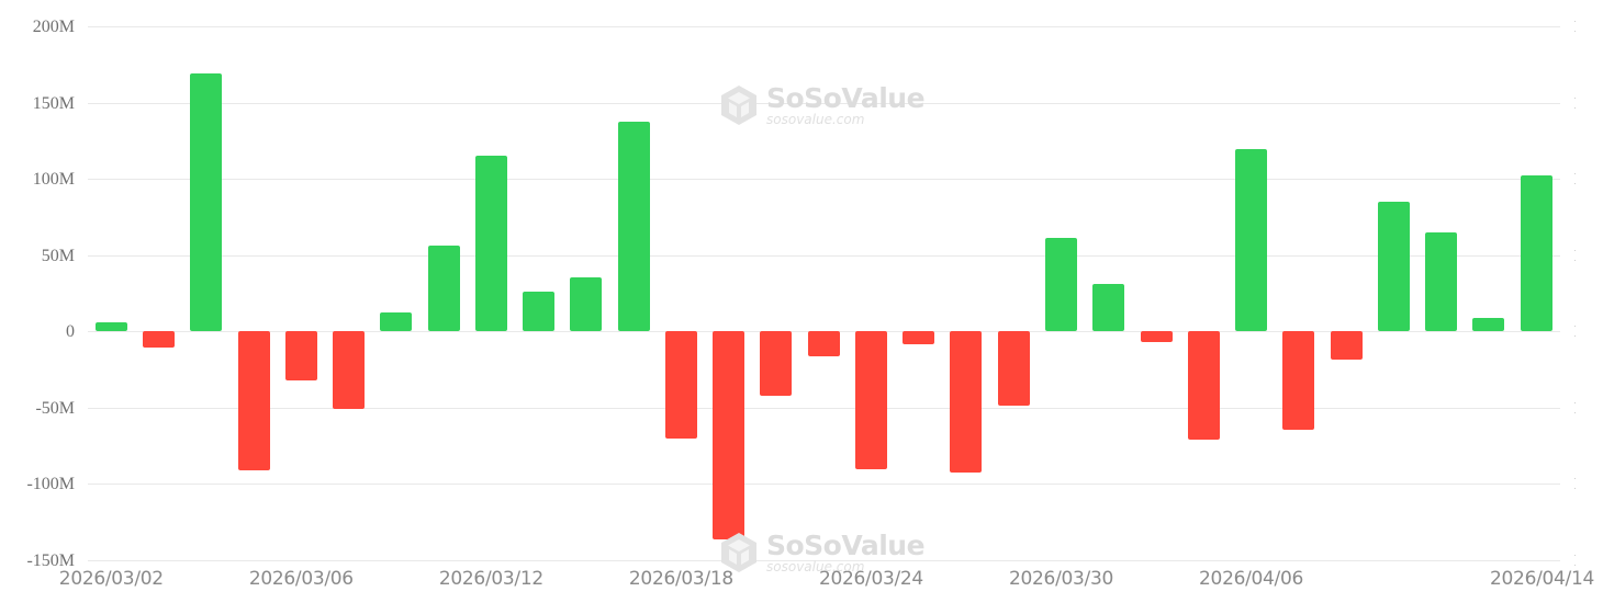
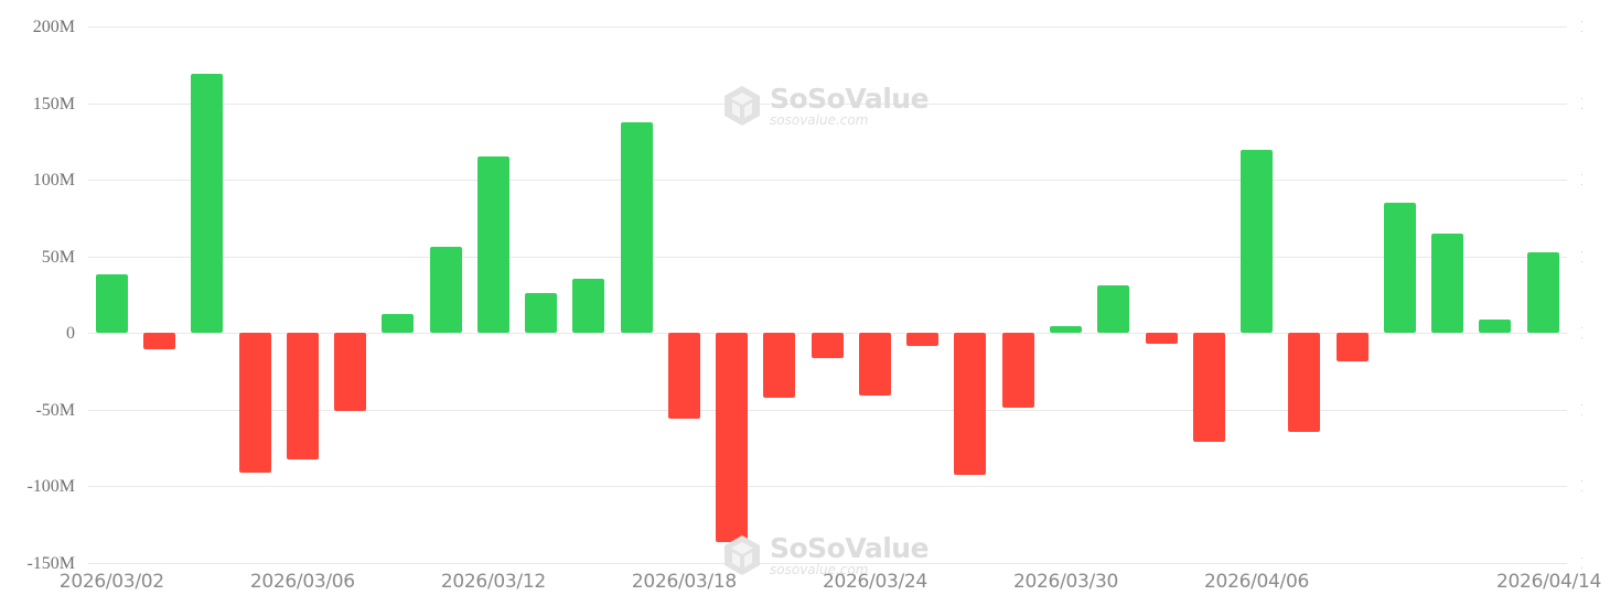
2026/03/02: 6M -> 38M
2026/03/06: -32M -> -83M
2026/03/18: -70M -> -56M
2026/03/24: -90M -> -41M
2026/03/30: 61M -> 5M
2026/04/14: 102M -> 53M
